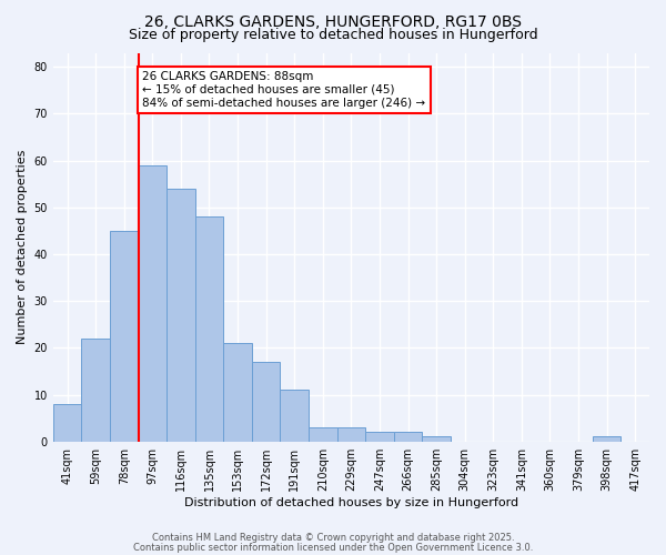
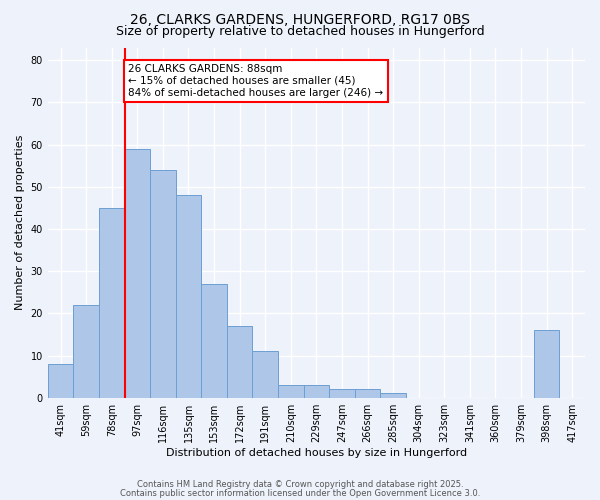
153sqm: 21 -> 27
398sqm: 1 -> 16
